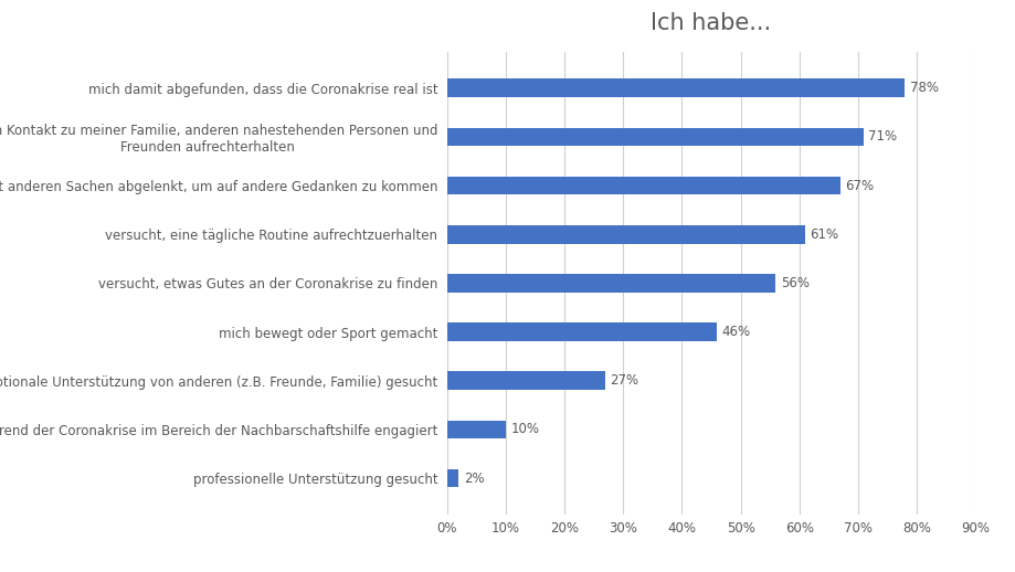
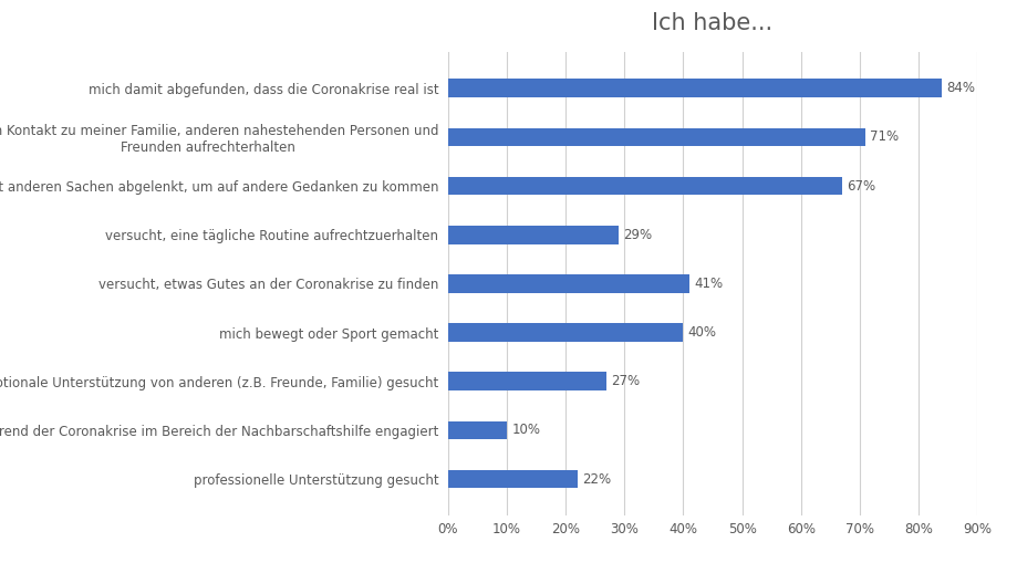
mich damit abgefunden, dass die Coronakrise real ist: 78% -> 84%
versucht, eine tägliche Routine aufrechtzuerhalten: 61% -> 29%
versucht, etwas Gutes an der Coronakrise zu finden: 56% -> 41%
mich bewegt oder Sport gemacht: 46% -> 40%
professionelle Unterstützung gesucht: 2% -> 22%
